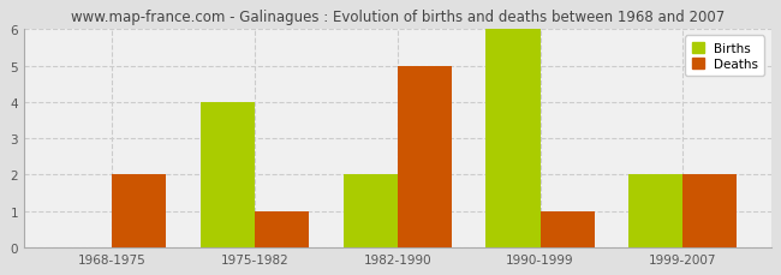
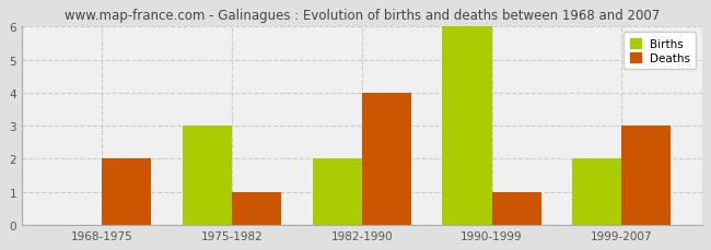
Births/1975-1982: 4 -> 3
Deaths/1982-1990: 5 -> 4
Deaths/1999-2007: 2 -> 3
